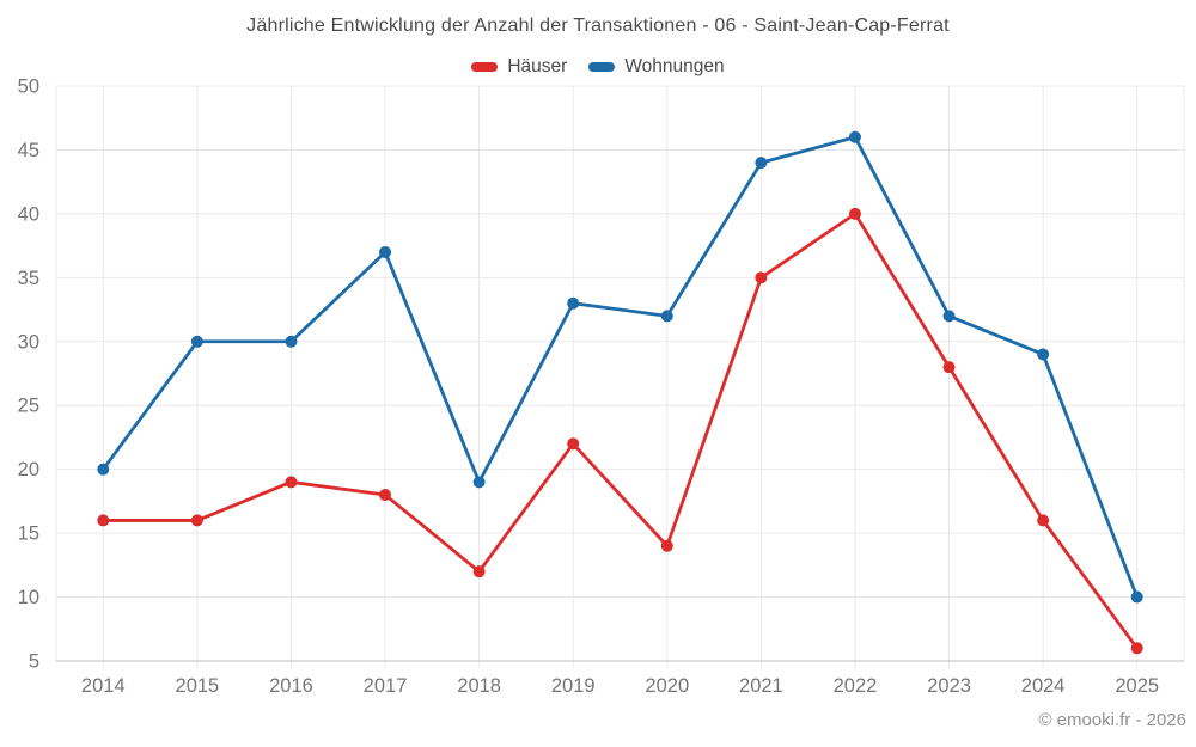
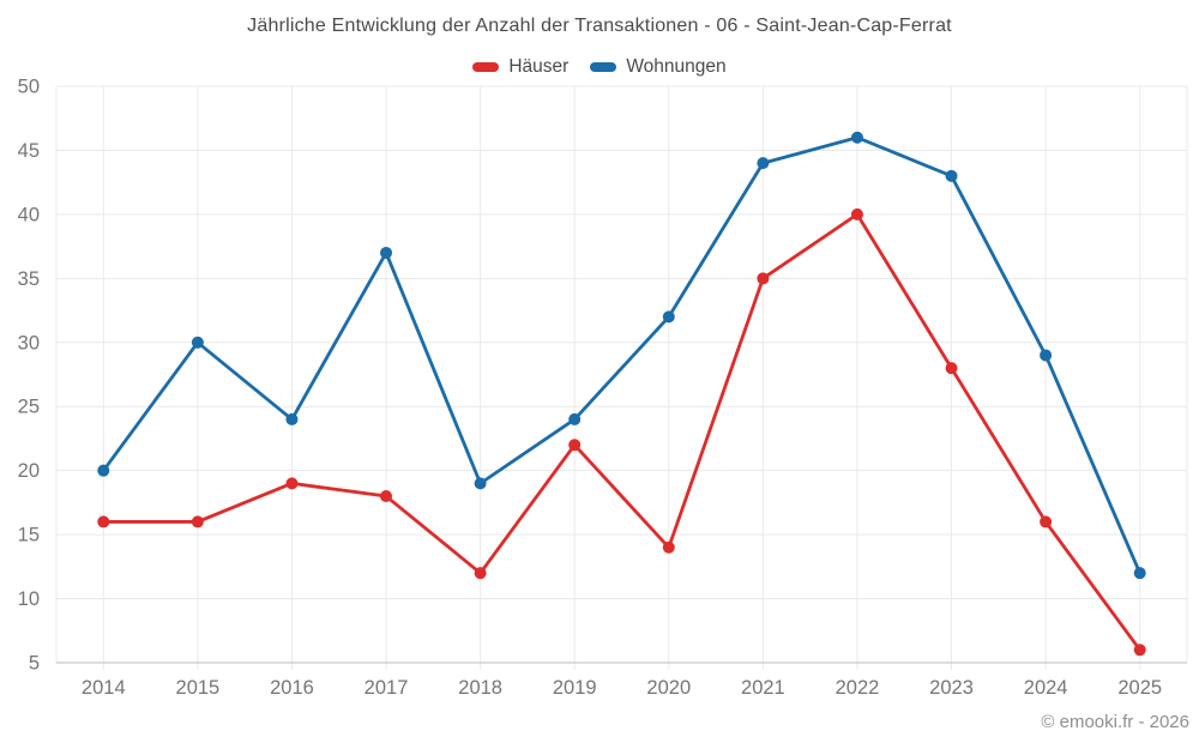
Wohnungen/2016: 30 -> 24
Wohnungen/2019: 33 -> 24
Wohnungen/2023: 32 -> 43
Wohnungen/2025: 10 -> 12
